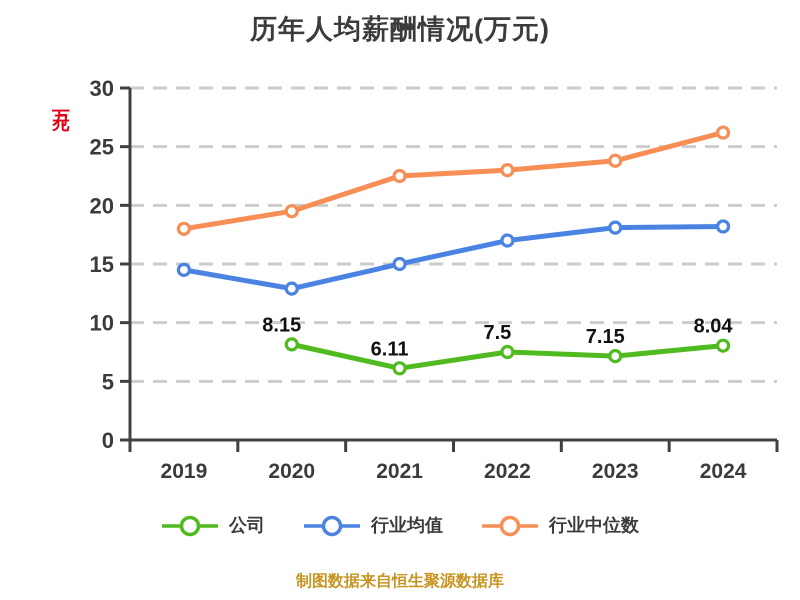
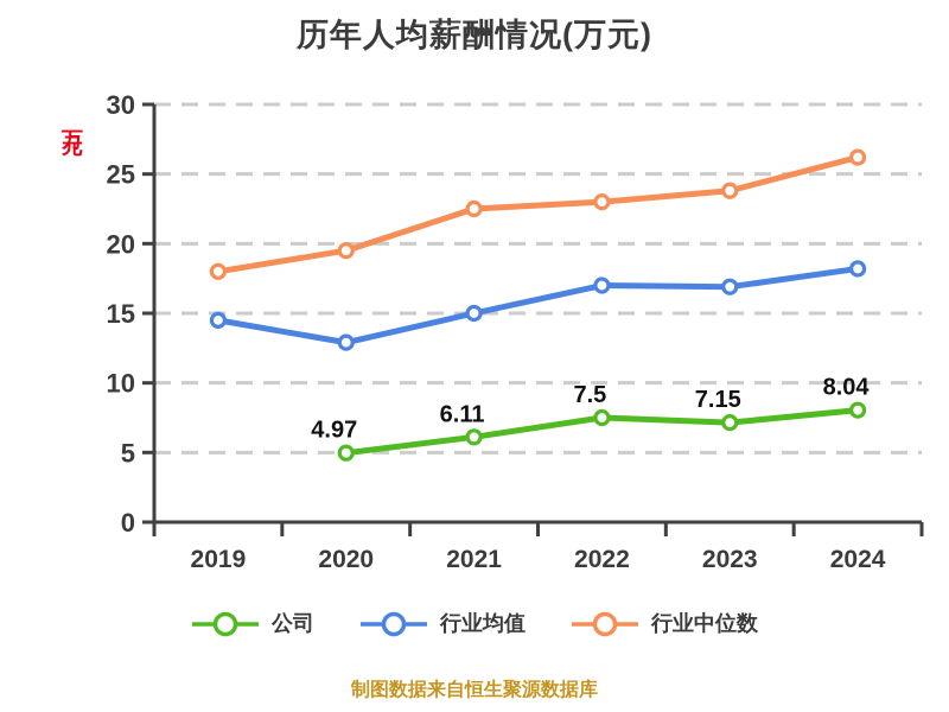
公司/2020: 8.15 -> 4.97
行业均值/2023: 18.1 -> 16.9
